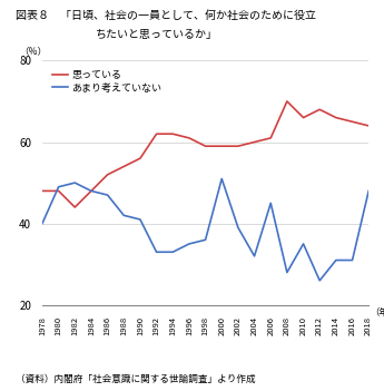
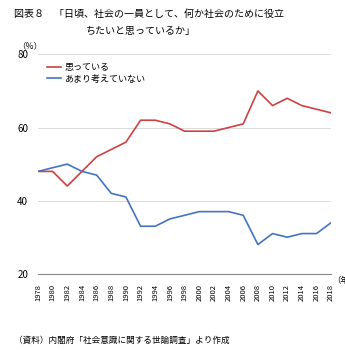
あまり考えていない/1978: 40 -> 48
あまり考えていない/2000: 51 -> 37
あまり考えていない/2002: 39 -> 37
あまり考えていない/2004: 32 -> 37
あまり考えていない/2006: 45 -> 36
あまり考えていない/2010: 35 -> 31
あまり考えていない/2012: 26 -> 30
あまり考えていない/2018: 48 -> 34
